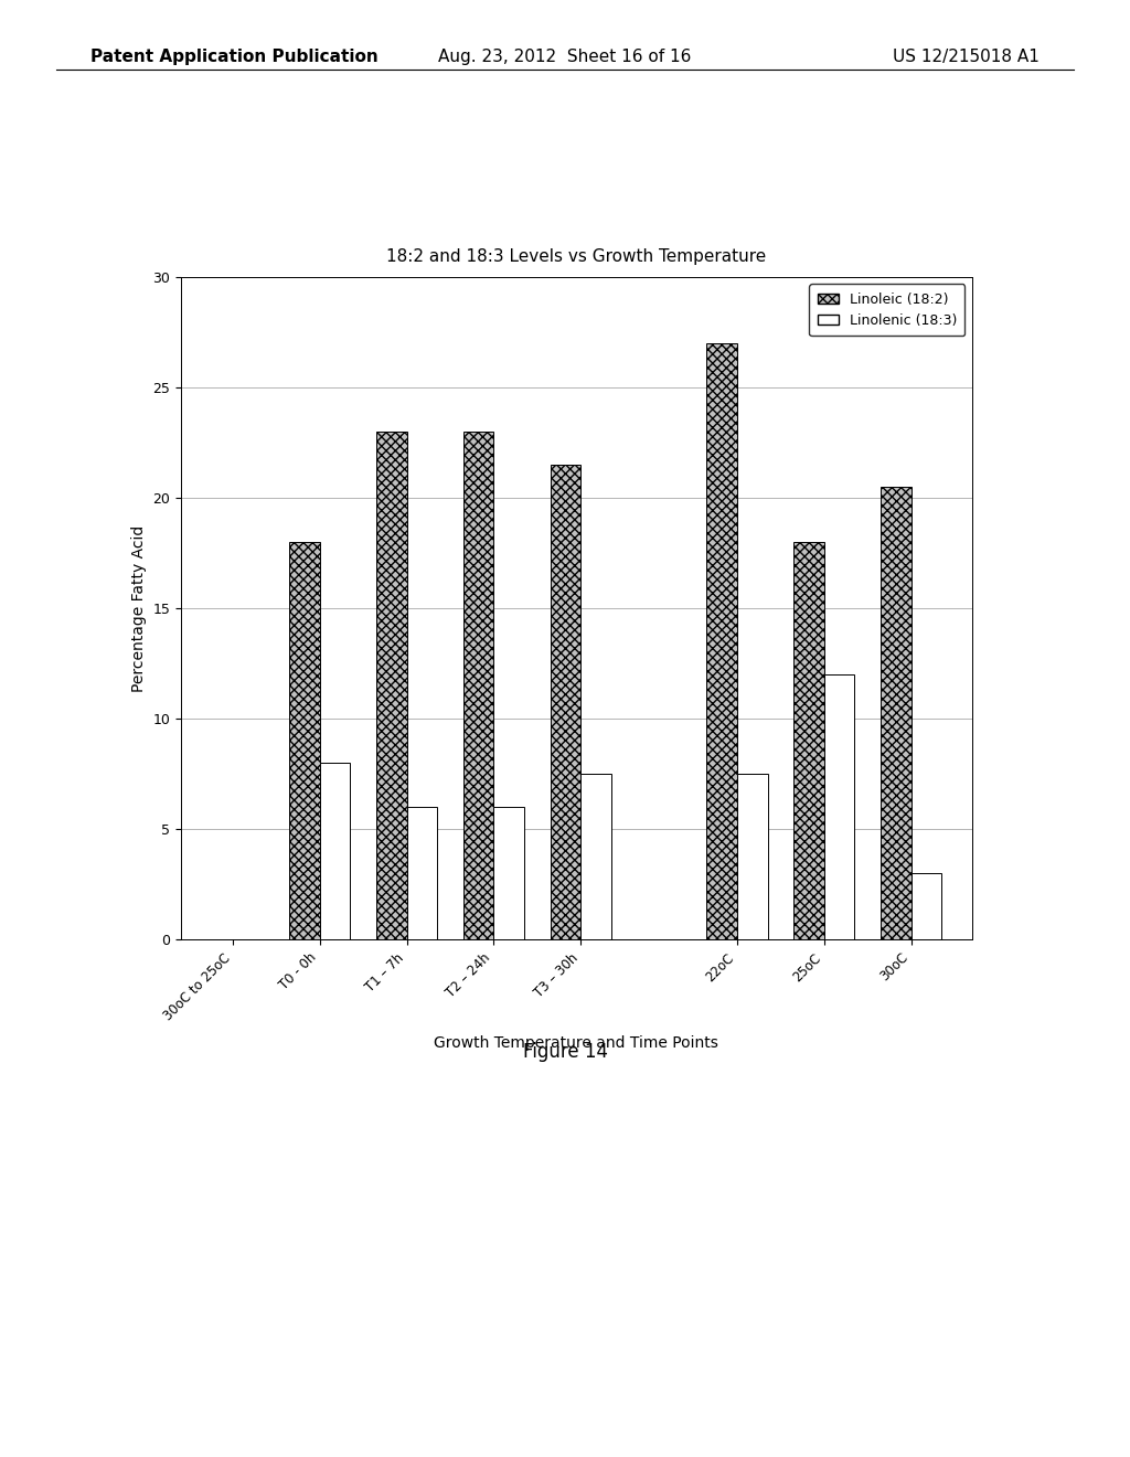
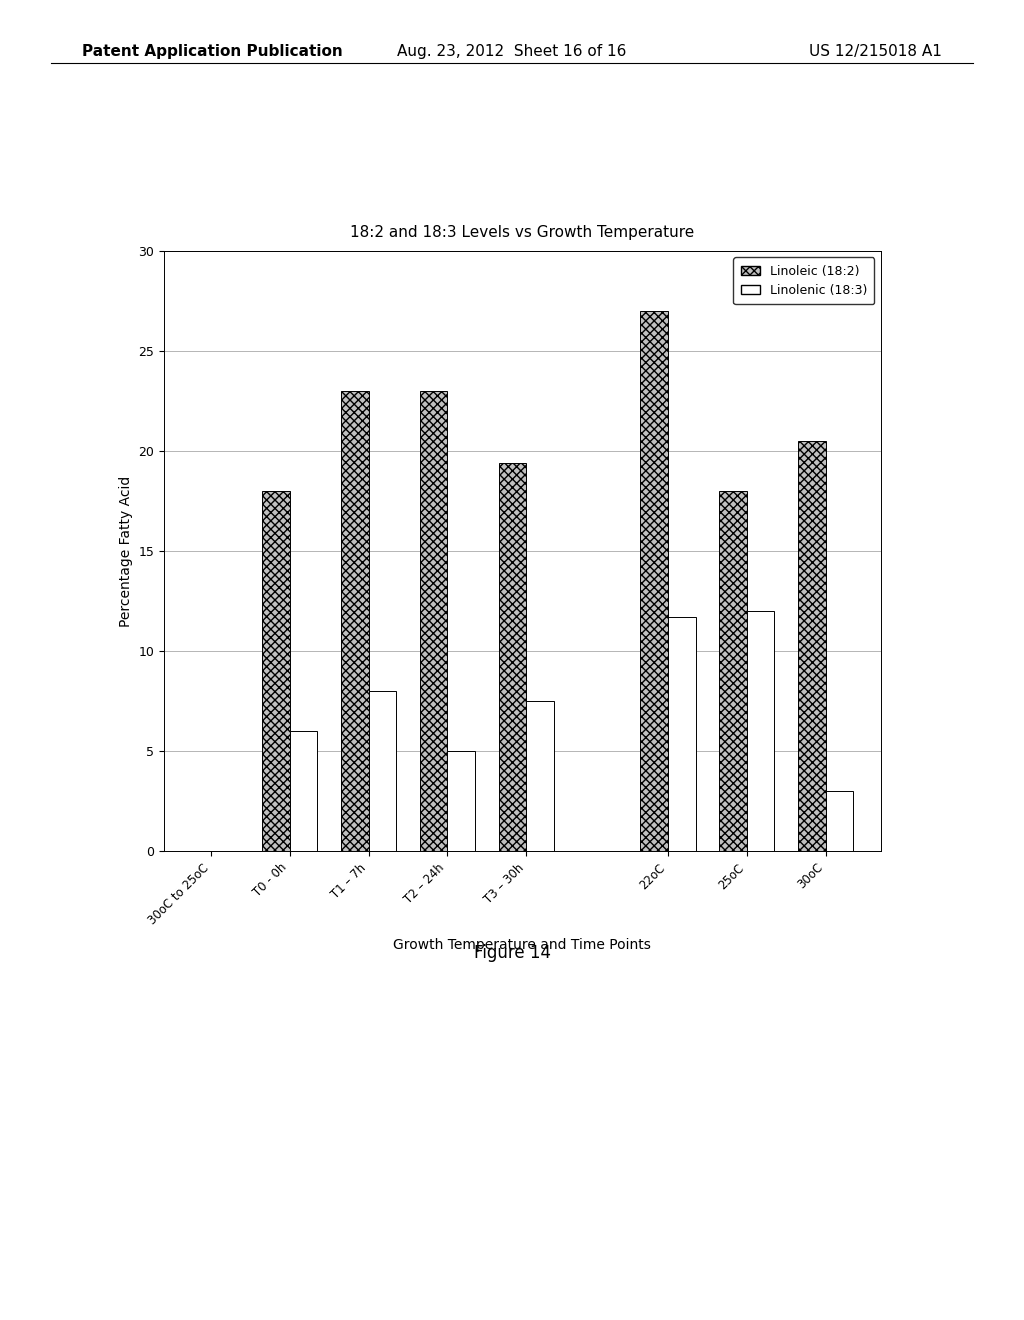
Linolenic (18:3)/T0 - 0h: 8.0 -> 6.0
Linolenic (18:3)/T1 – 7h: 6.0 -> 8.0
Linolenic (18:3)/T2 – 24h: 6.0 -> 5.0
Linoleic (18:2)/T3 – 30h: 21.5 -> 19.4
Linolenic (18:3)/22oC: 7.5 -> 11.7
